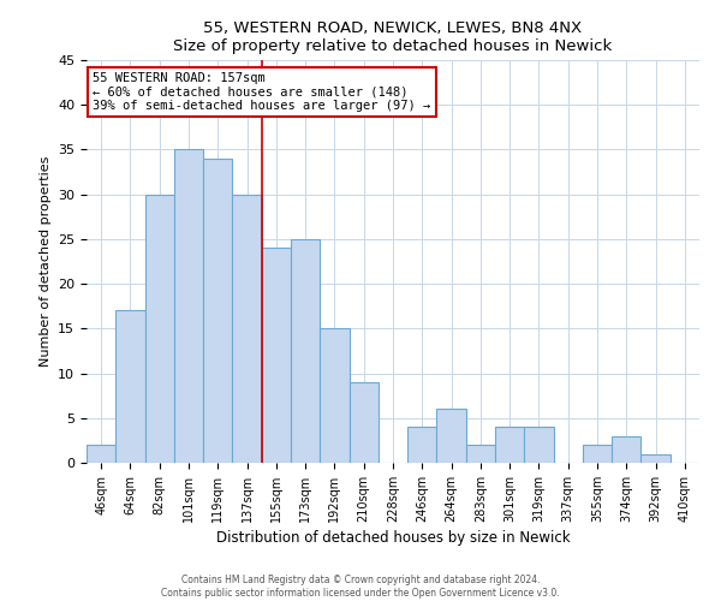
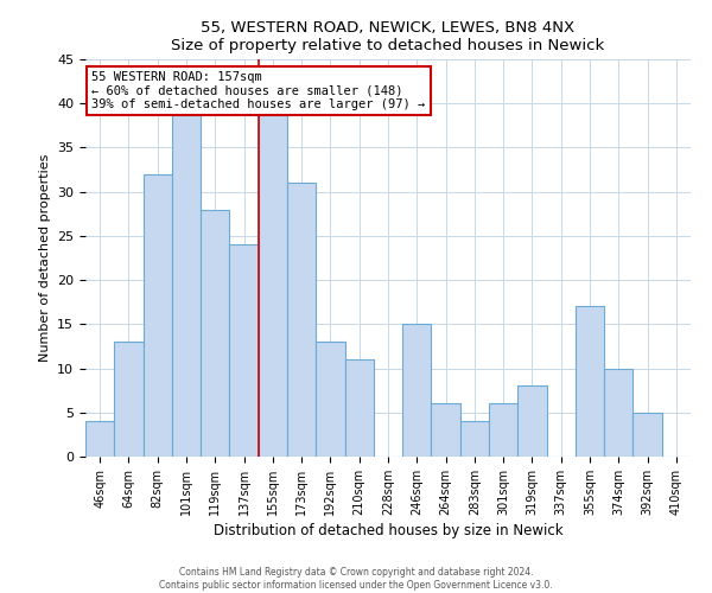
46sqm: 2 -> 4
64sqm: 17 -> 13
82sqm: 30 -> 32
101sqm: 35 -> 39
119sqm: 34 -> 28
137sqm: 30 -> 24
155sqm: 24 -> 39
173sqm: 25 -> 31
192sqm: 15 -> 13
210sqm: 9 -> 11
246sqm: 4 -> 15
283sqm: 2 -> 4
301sqm: 4 -> 6
319sqm: 4 -> 8
355sqm: 2 -> 17
374sqm: 3 -> 10
392sqm: 1 -> 5
